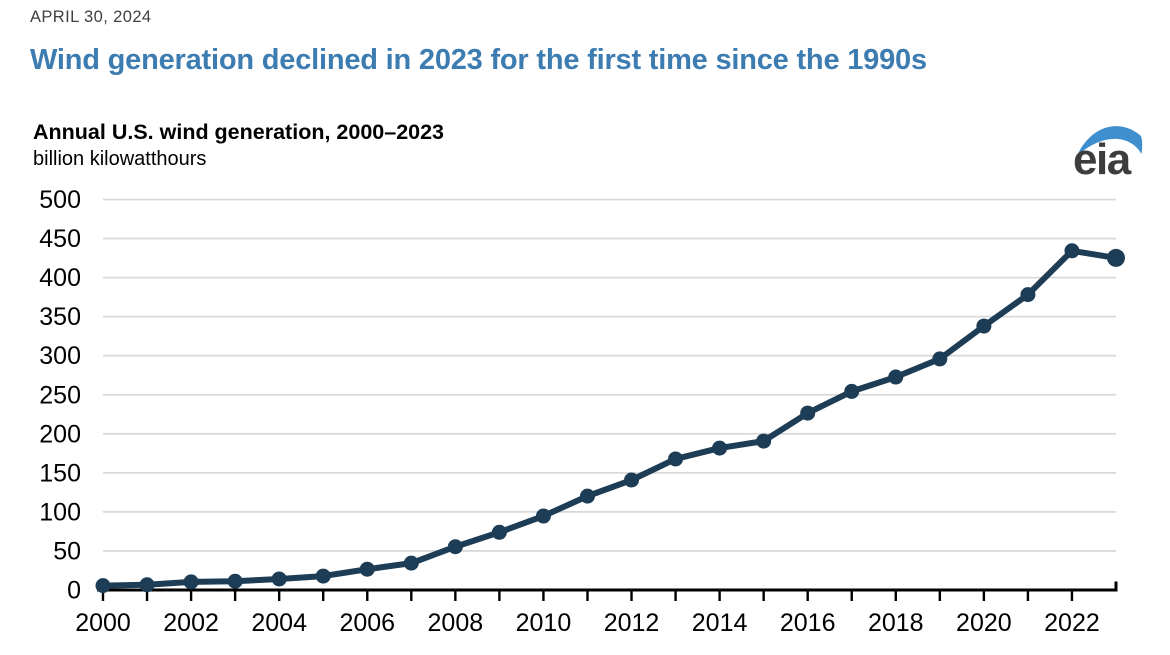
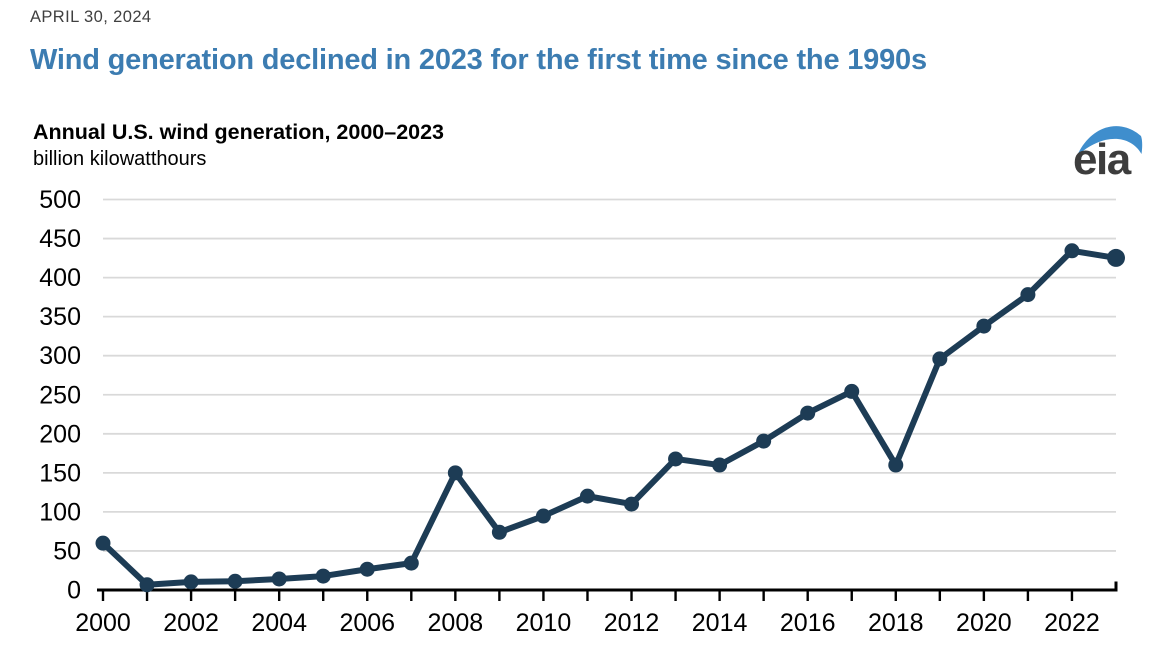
2000: 10 -> 60
2008: 60 -> 150
2012: 140 -> 110
2014: 180 -> 160
2018: 270 -> 160
